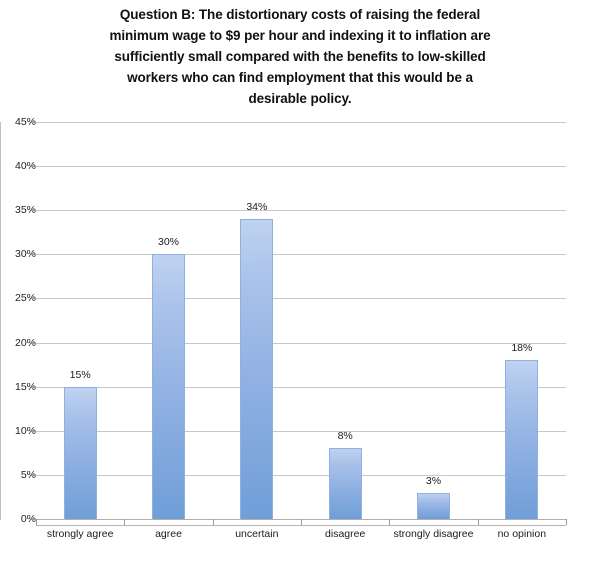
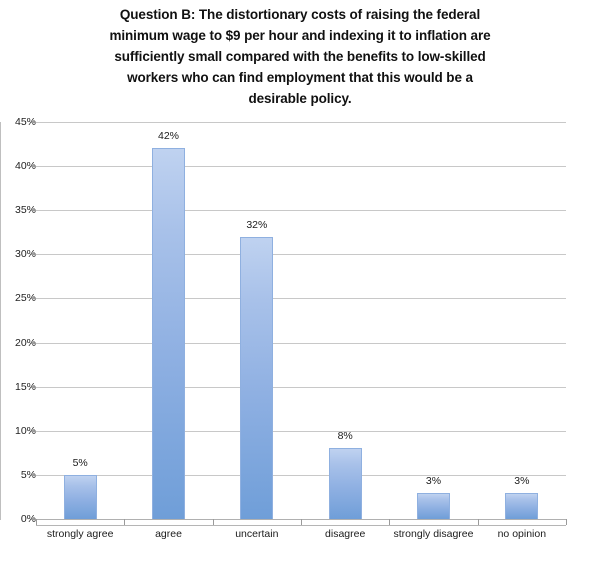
strongly agree: 15% -> 5%
agree: 30% -> 42%
uncertain: 34% -> 32%
no opinion: 18% -> 3%
